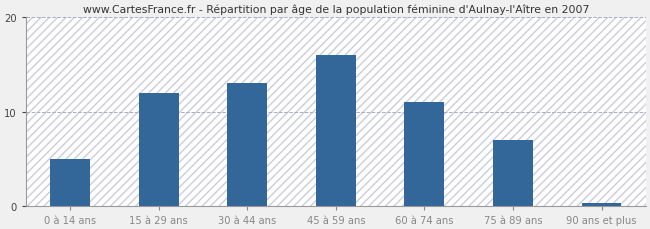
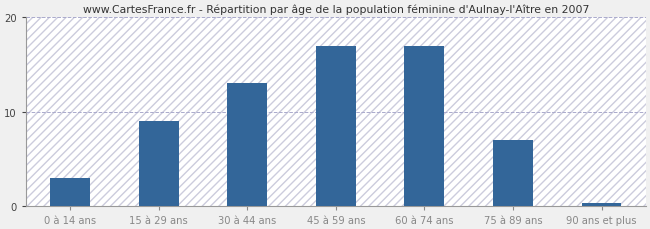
0 à 14 ans: 5.0 -> 3.0
15 à 29 ans: 12.0 -> 9.0
45 à 59 ans: 16.0 -> 17.0
60 à 74 ans: 11.0 -> 17.0
